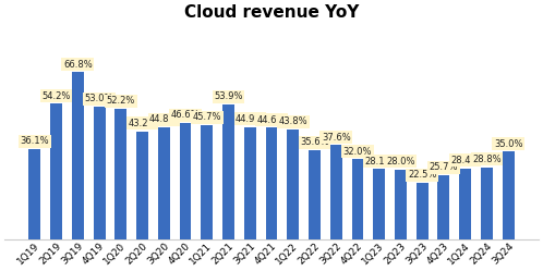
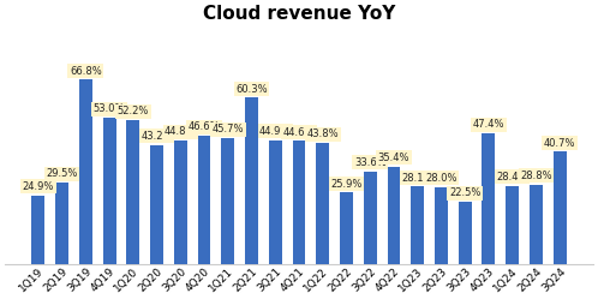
1Q19: 36.1% -> 24.9%
2Q19: 54.2% -> 29.5%
2Q21: 53.9% -> 60.3%
2Q22: 35.6% -> 25.9%
3Q22: 37.6% -> 33.6%
4Q22: 32.0% -> 35.4%
4Q23: 25.7% -> 47.4%
3Q24: 35.0% -> 40.7%
